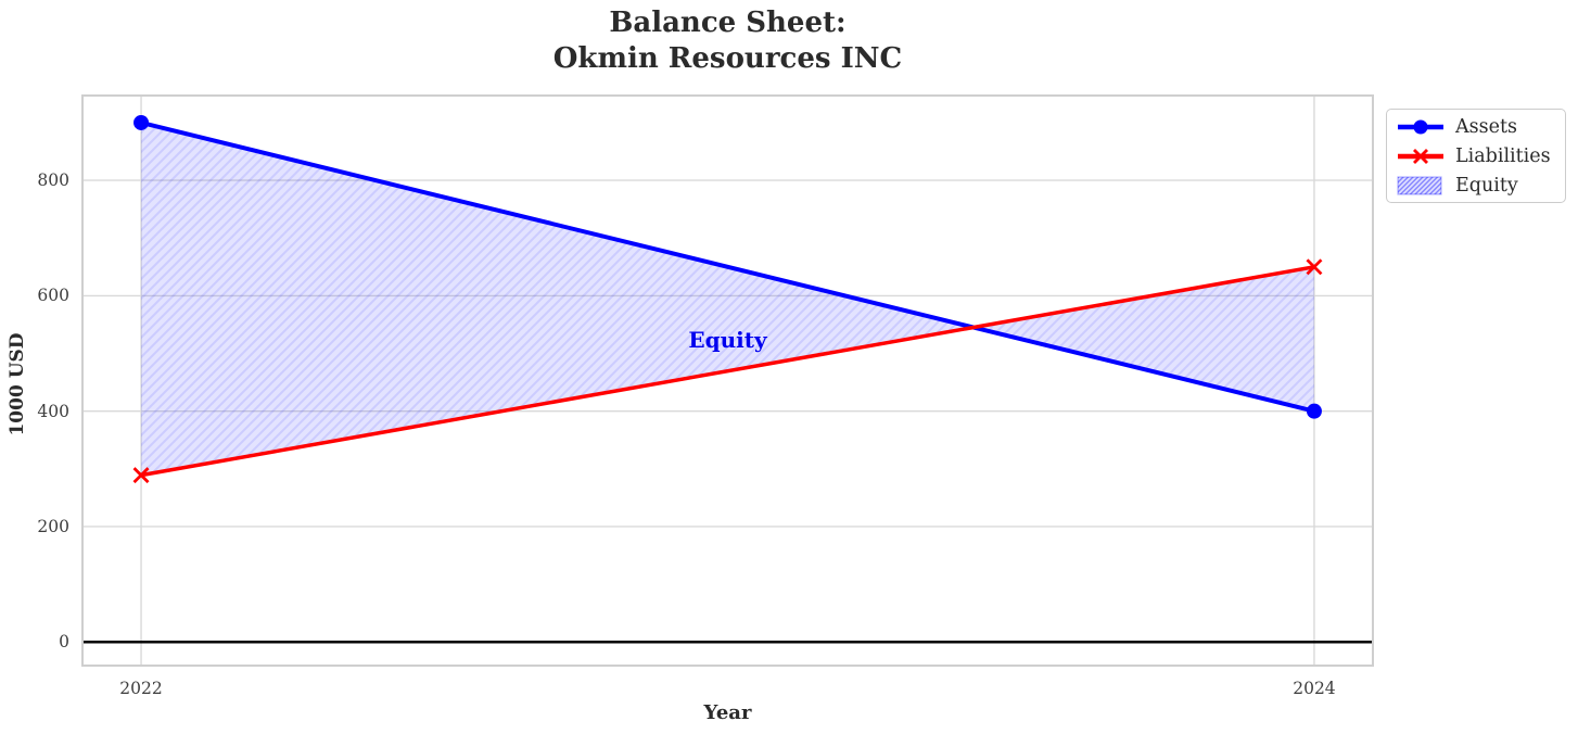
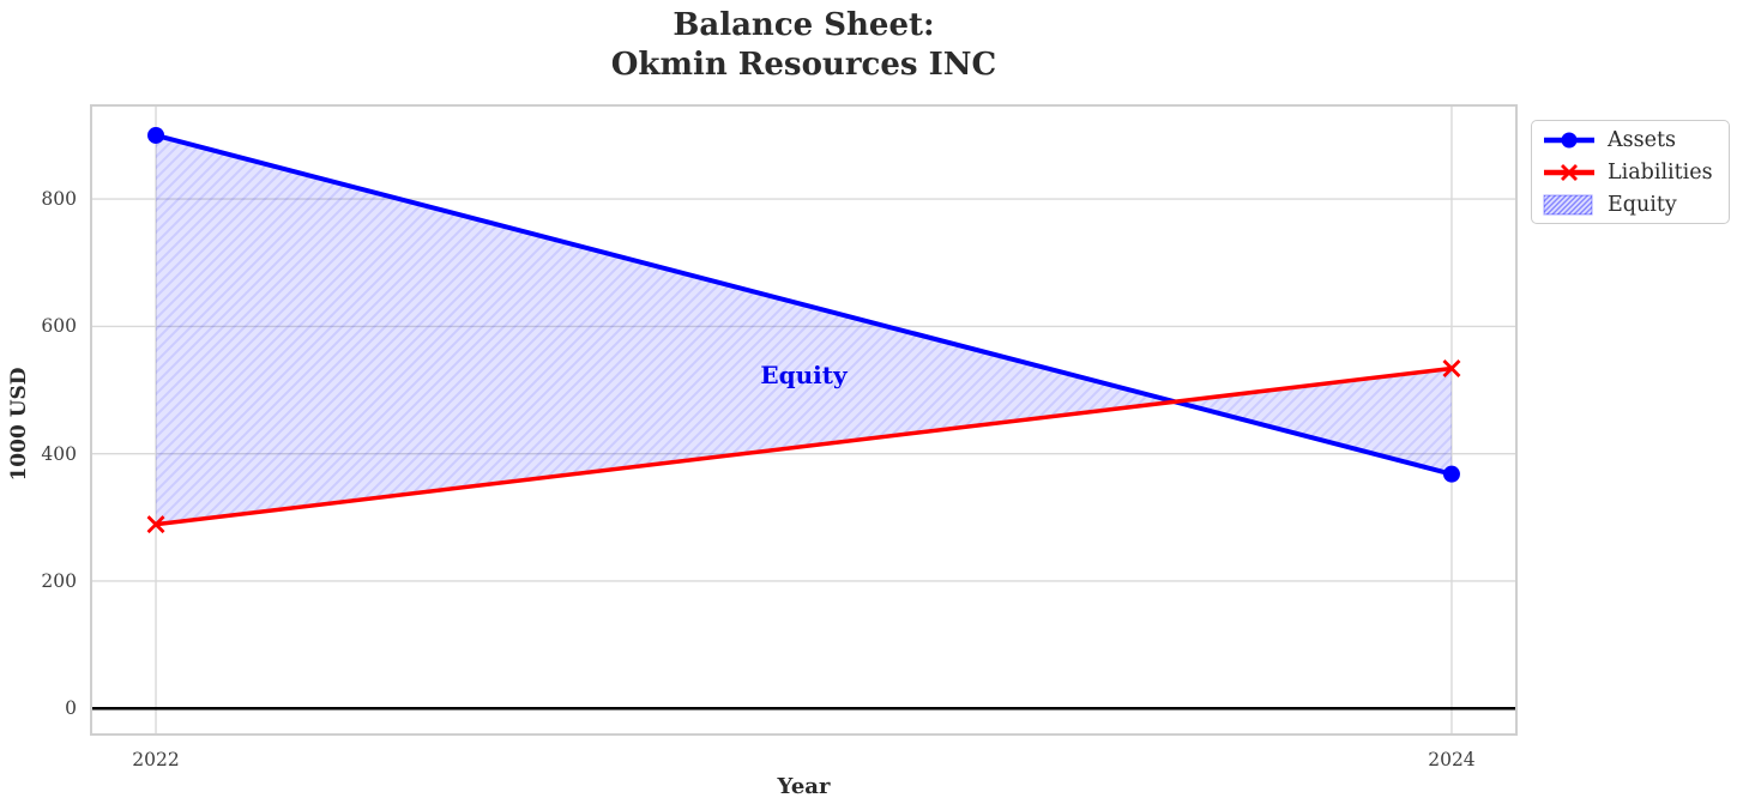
Assets/2024: 400 -> 370
Liabilities/2024: 650 -> 530
